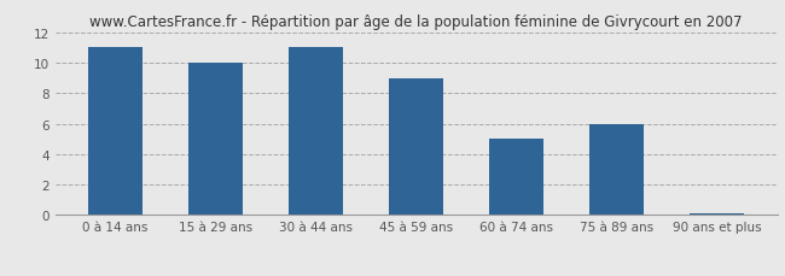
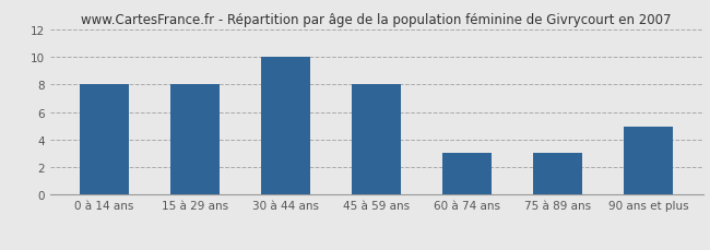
0 à 14 ans: 11.0 -> 8.0
15 à 29 ans: 10.0 -> 8.0
30 à 44 ans: 11.0 -> 10.0
45 à 59 ans: 9.0 -> 8.0
60 à 74 ans: 5.0 -> 3.0
75 à 89 ans: 6.0 -> 3.0
90 ans et plus: 0.1 -> 4.9
